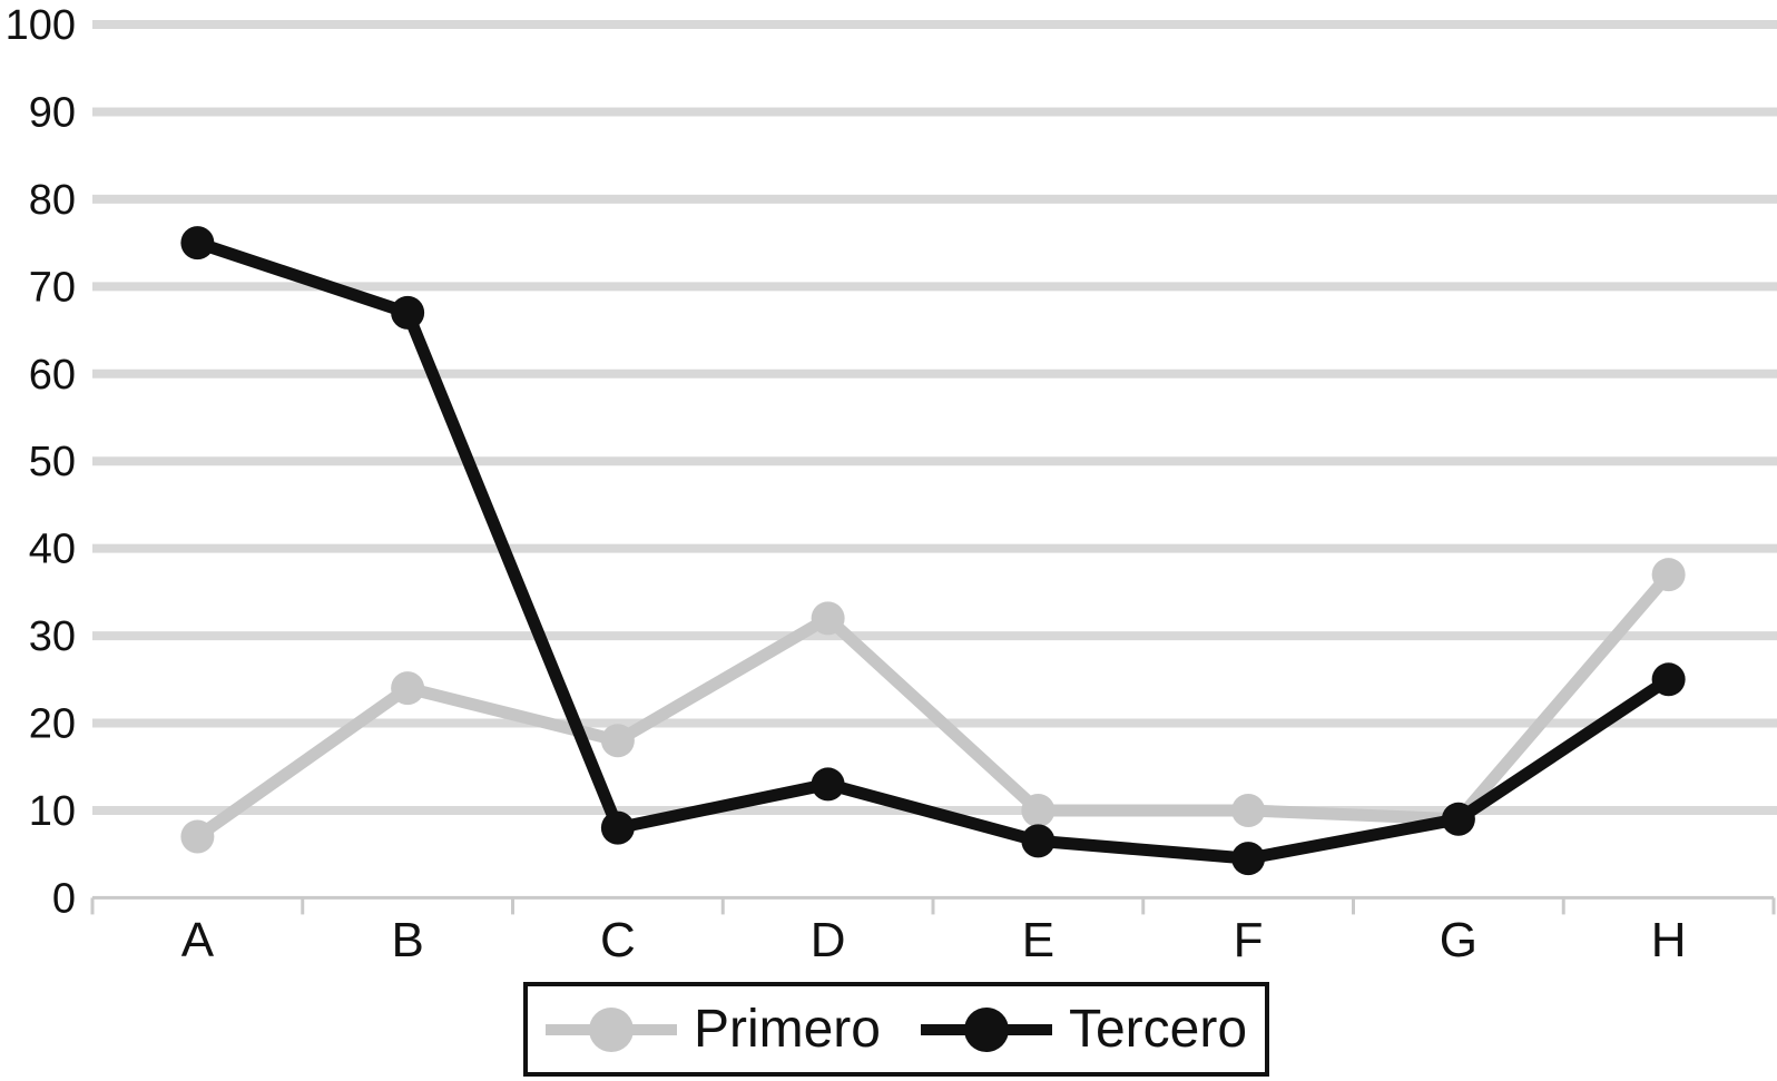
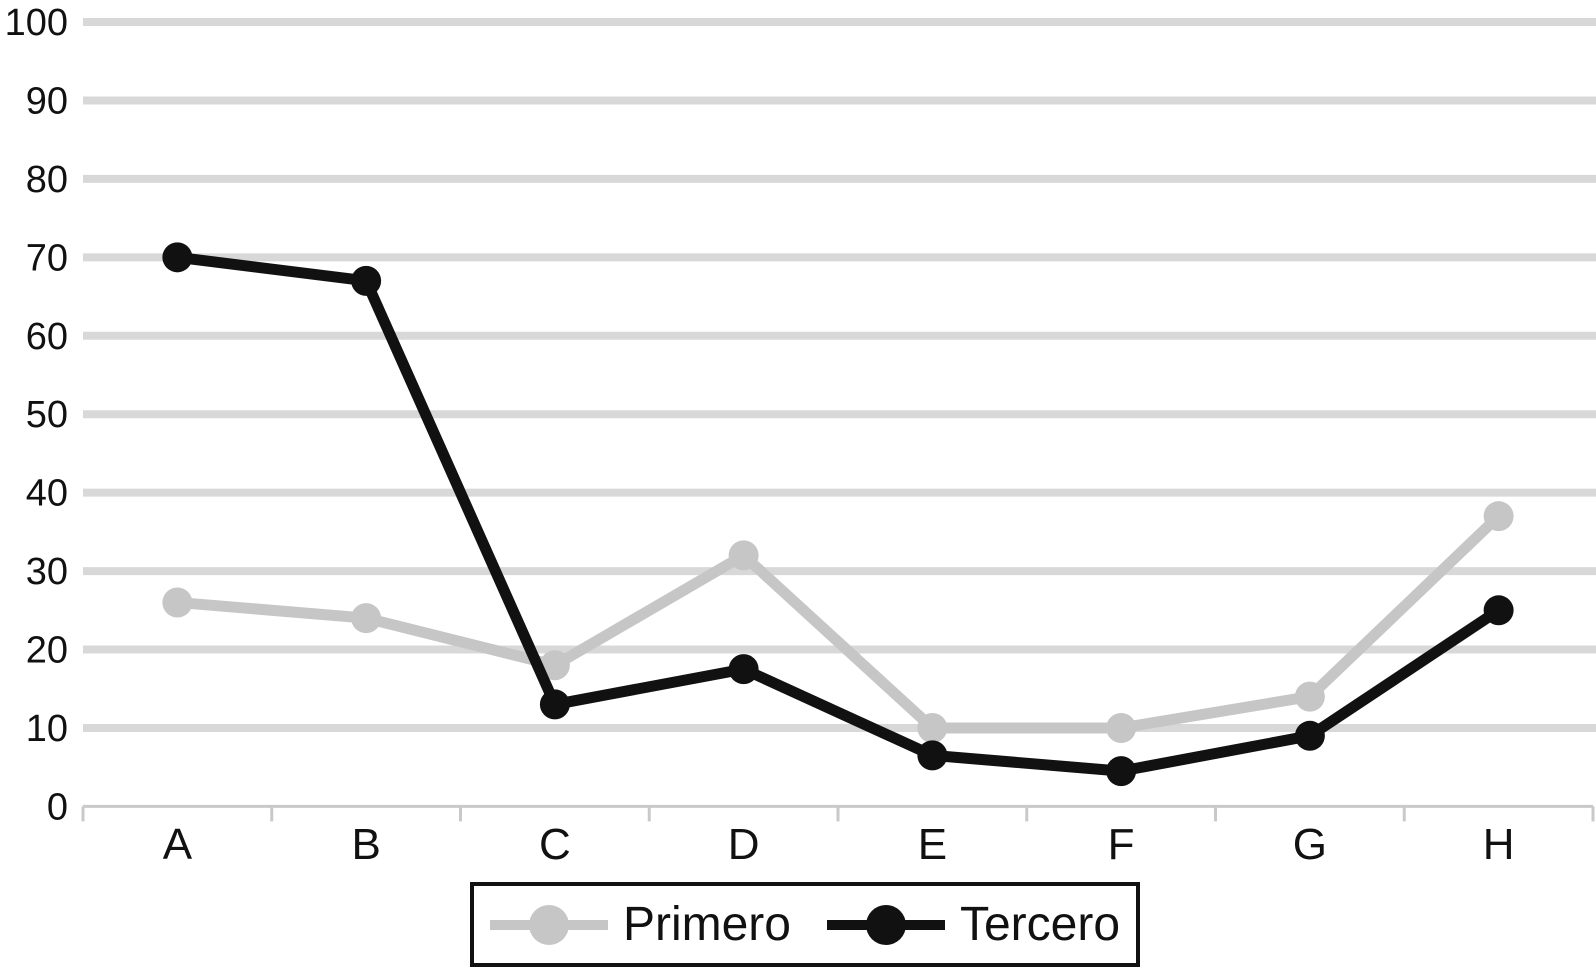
Primero/A: 7 -> 26
Tercero/A: 75 -> 70
Tercero/C: 8 -> 13
Tercero/D: 13 -> 18
Primero/G: 9 -> 14
